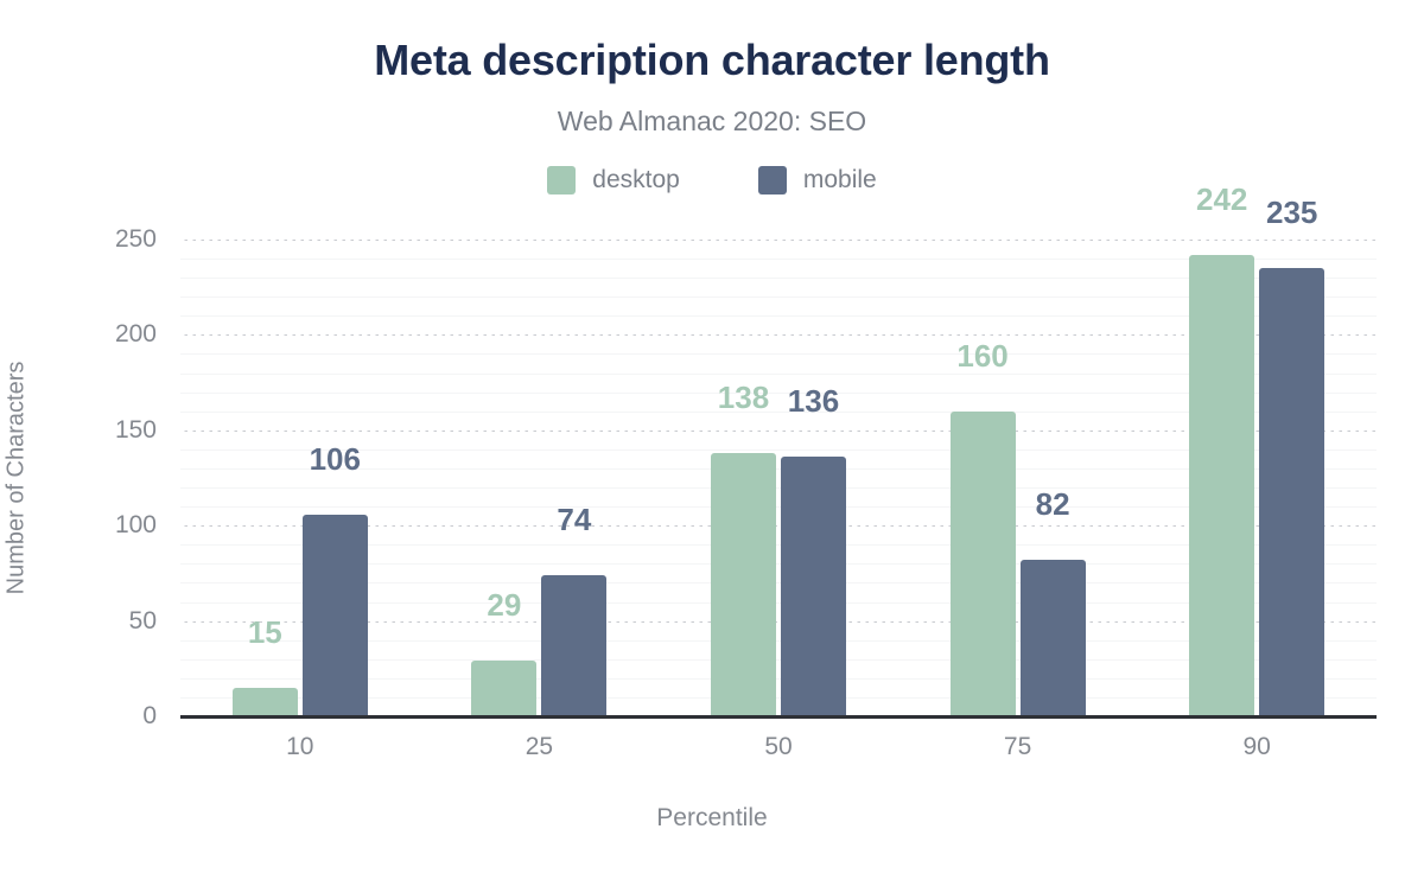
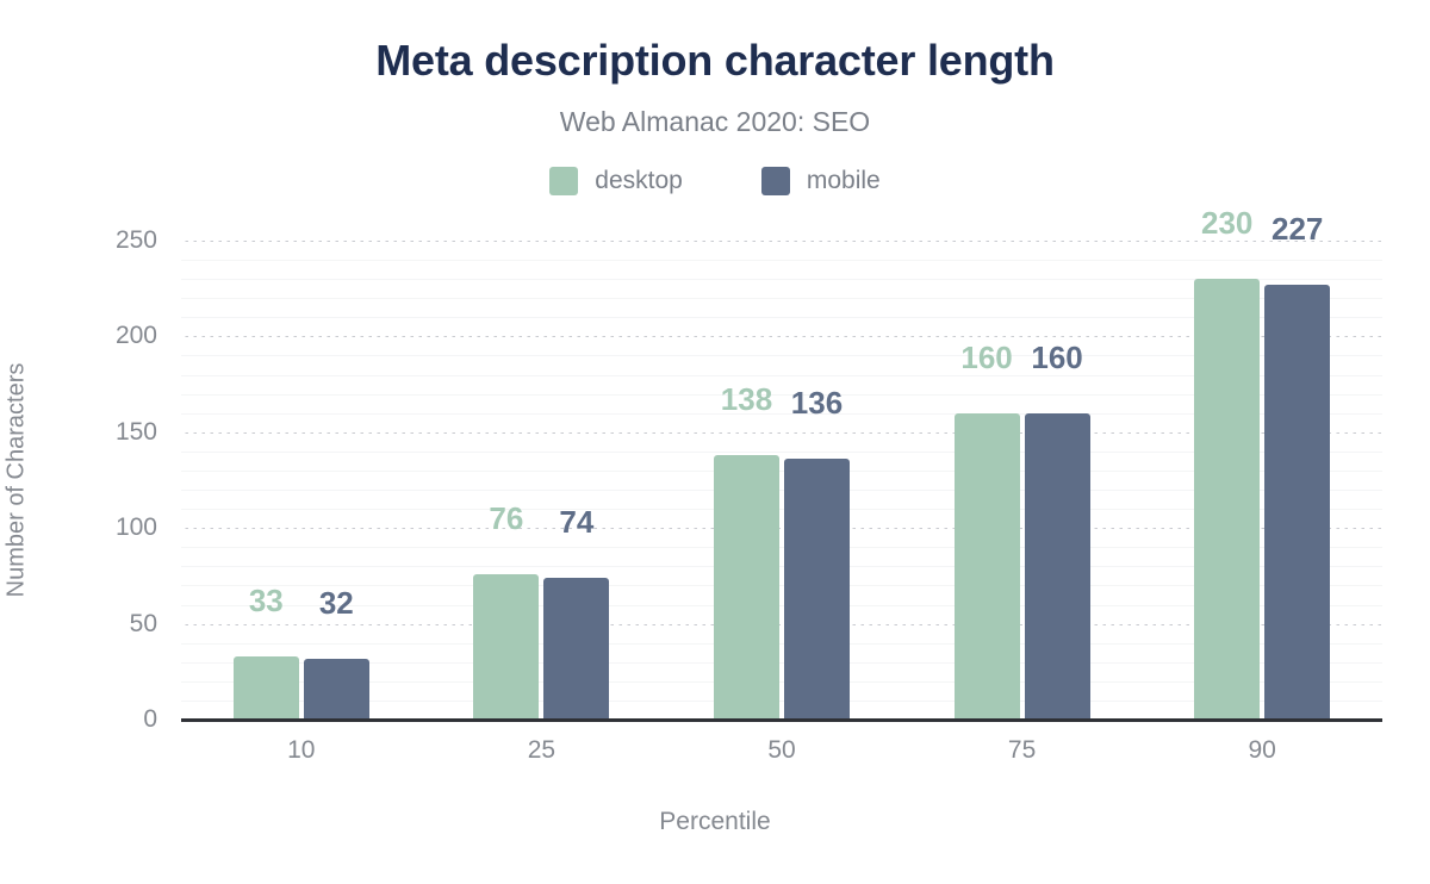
desktop/10: 15 -> 33
mobile/10: 106 -> 32
desktop/25: 29 -> 76
mobile/75: 82 -> 160
desktop/90: 242 -> 230
mobile/90: 235 -> 227
